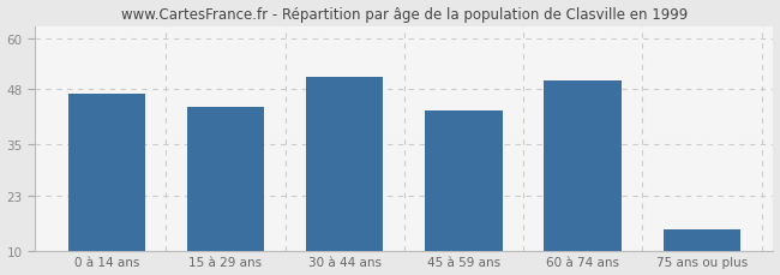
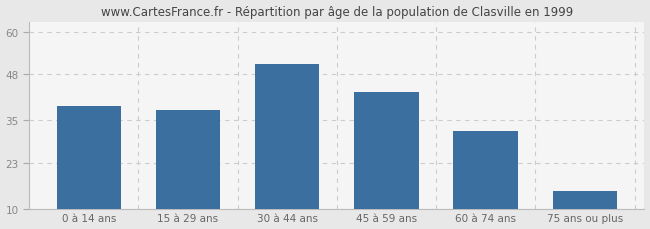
0 à 14 ans: 47 -> 39
15 à 29 ans: 44 -> 38
60 à 74 ans: 50 -> 32
